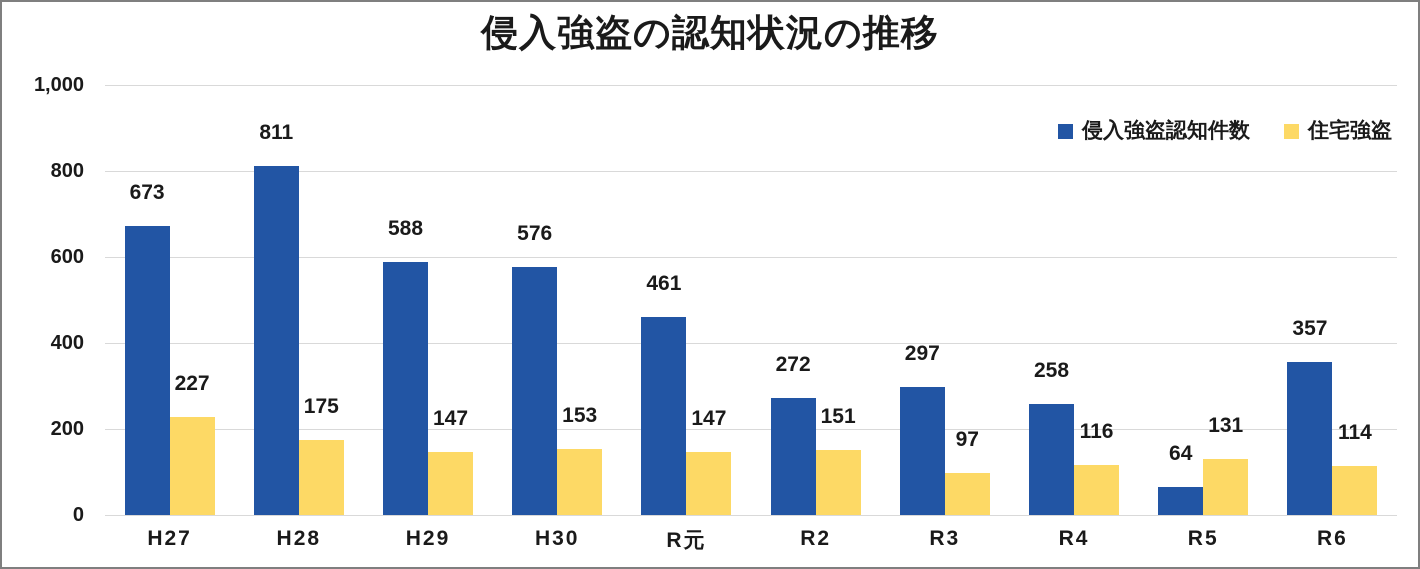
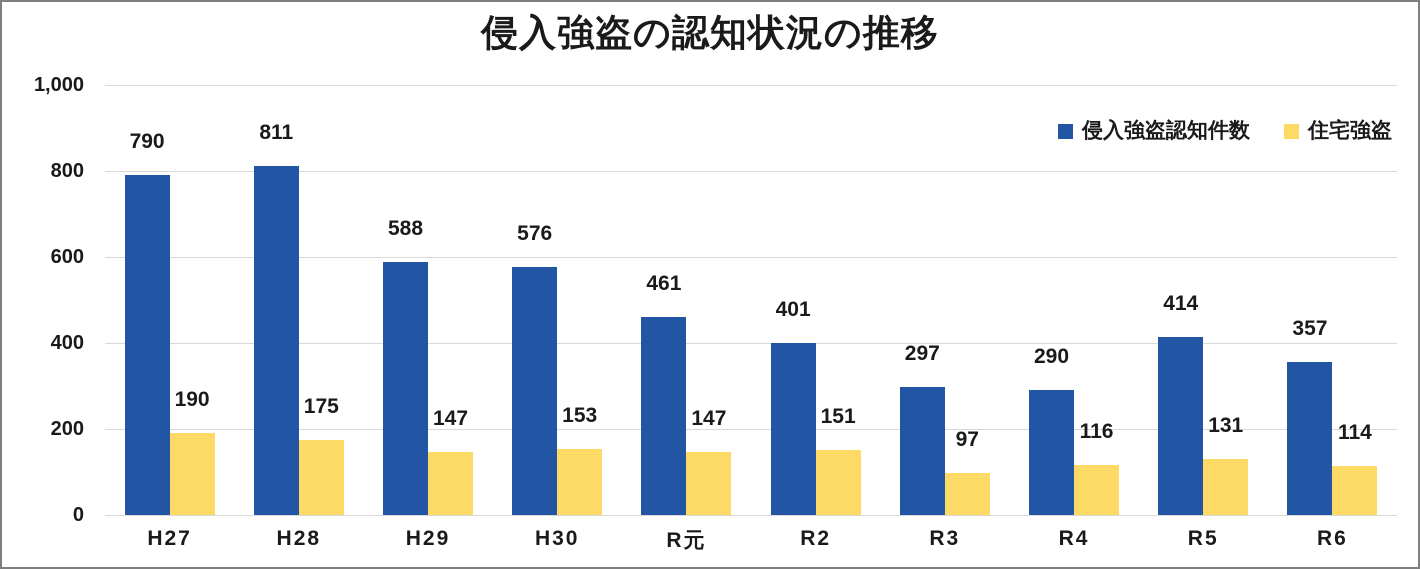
侵入強盗認知件数/H27: 673 -> 790
住宅強盗/H27: 227 -> 190
侵入強盗認知件数/R2: 272 -> 401
侵入強盗認知件数/R4: 258 -> 290
侵入強盗認知件数/R5: 64 -> 414
